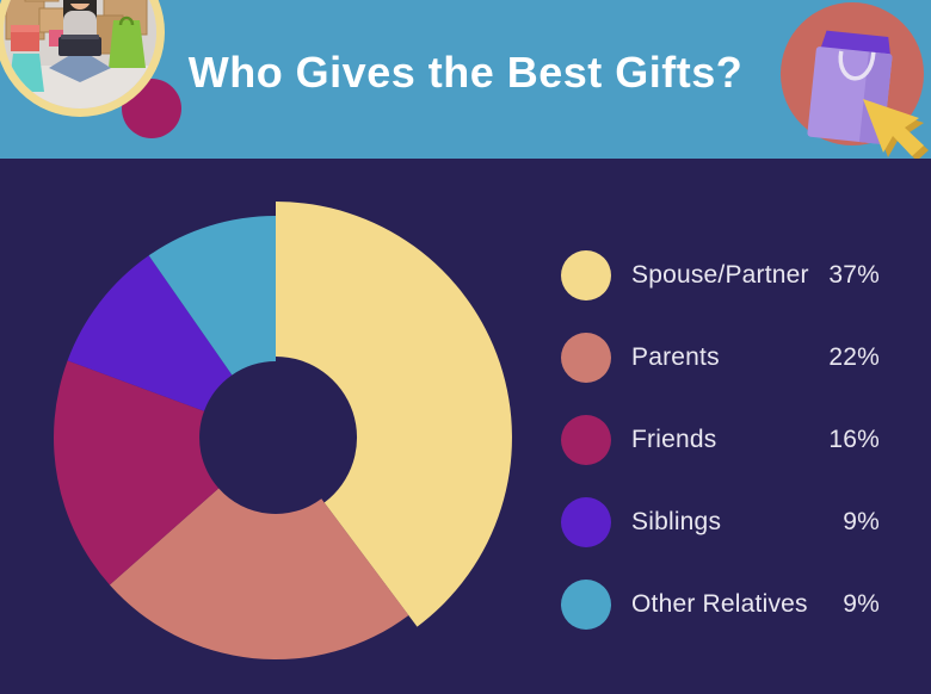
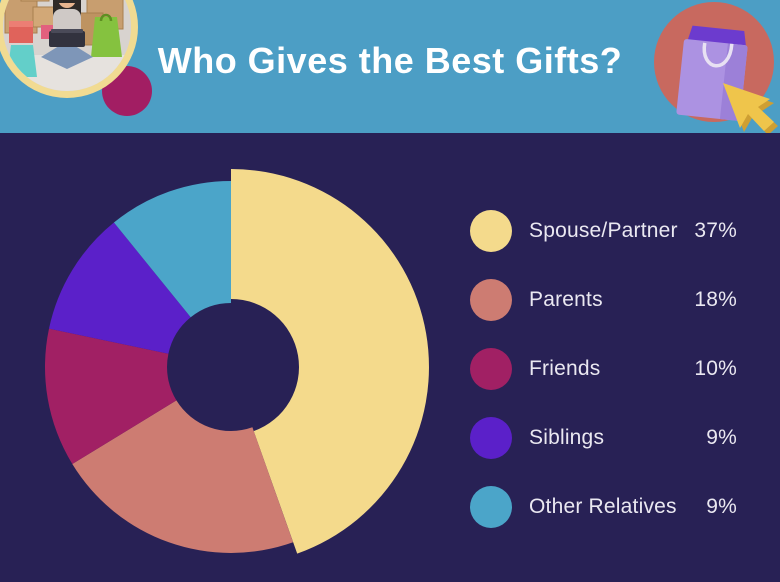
Parents: 22% -> 18%
Friends: 16% -> 10%
